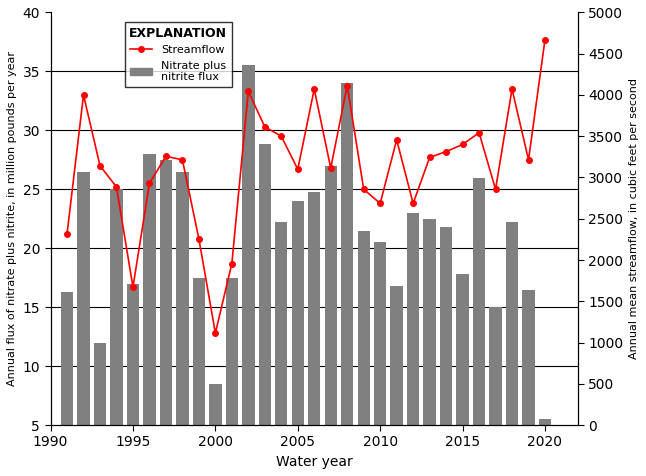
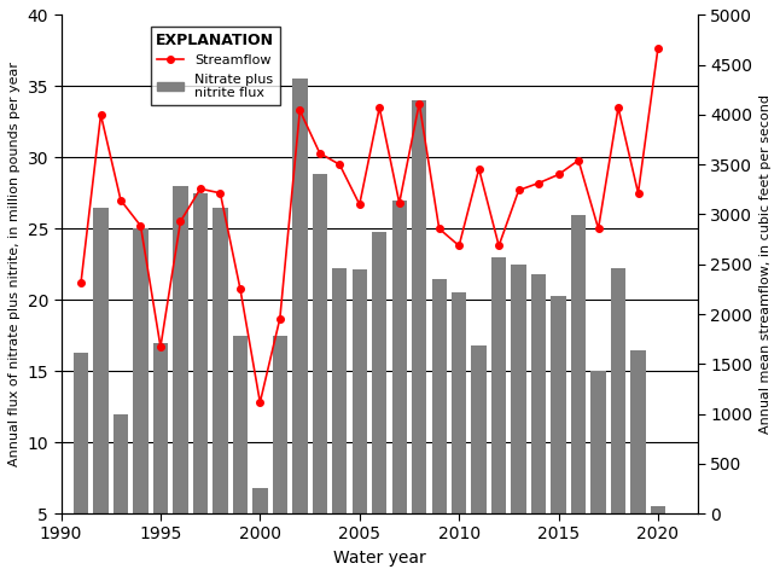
Nitrate plus nitrite flux/2000: 8.5 -> 6.8
Nitrate plus nitrite flux/2005: 24.0 -> 22.1
Nitrate plus nitrite flux/2015: 17.8 -> 20.3
